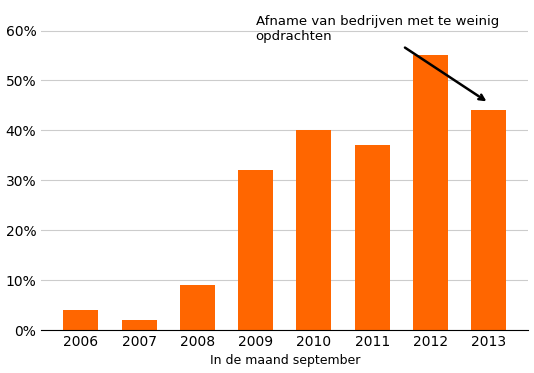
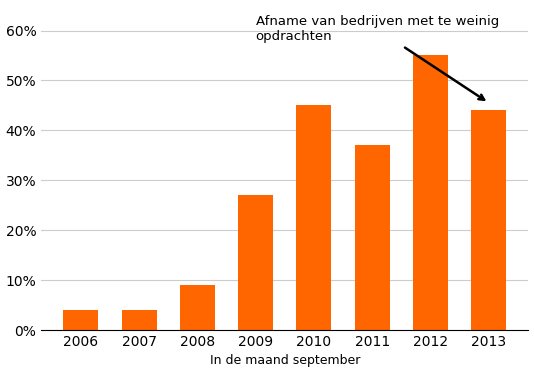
2007: 2% -> 4%
2009: 32% -> 27%
2010: 40% -> 45%
